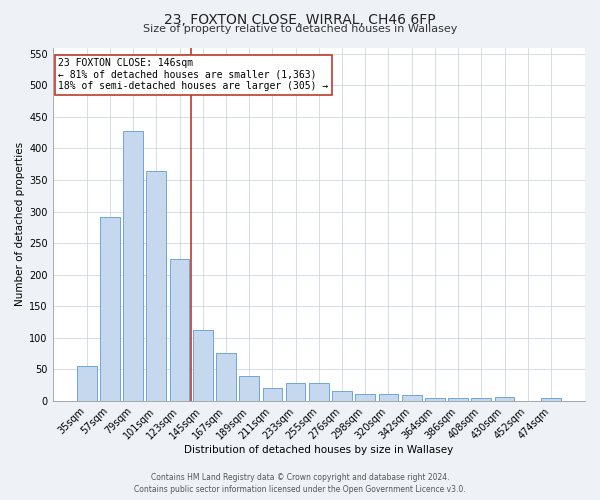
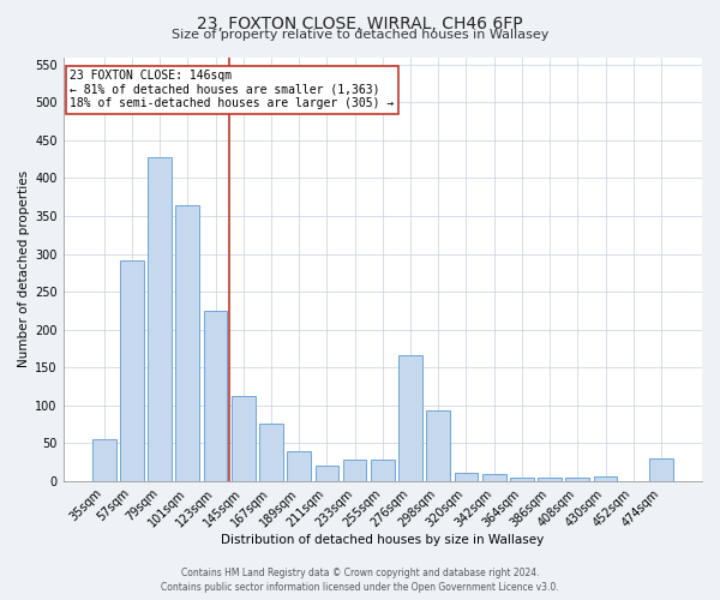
276sqm: 16 -> 166
298sqm: 11 -> 94
474sqm: 5 -> 30
